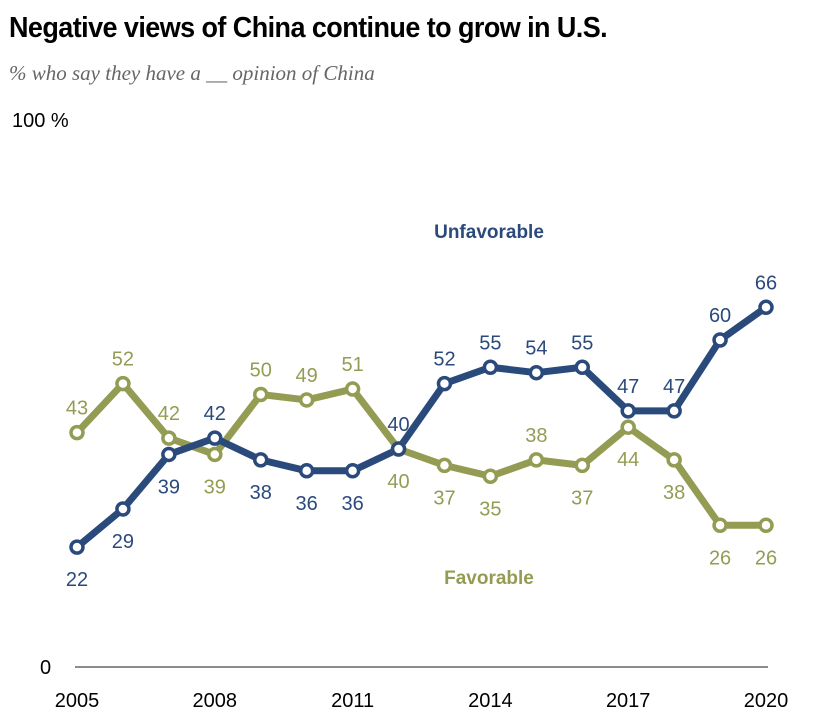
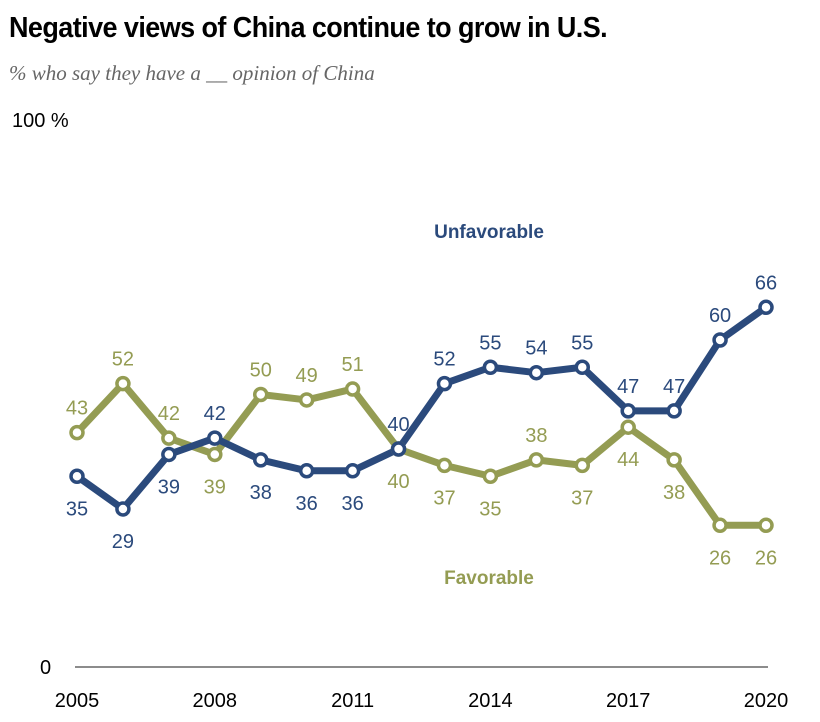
Unfavorable/2005: 22 -> 35
